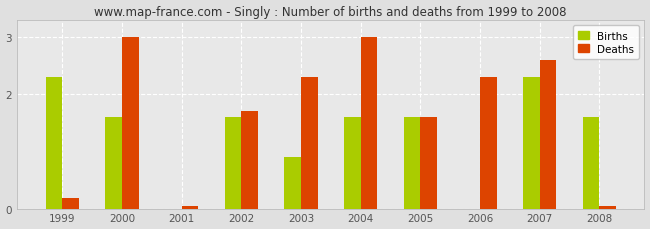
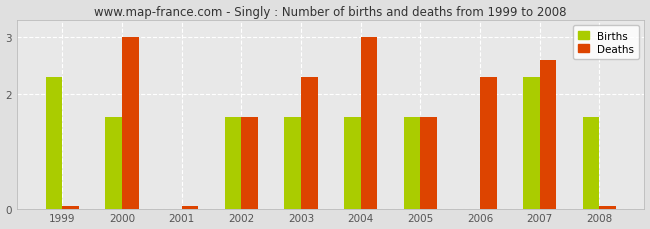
Deaths/1999: 0.18 -> 0.05
Deaths/2002: 1.70 -> 1.60
Births/2003: 0.9 -> 1.6
